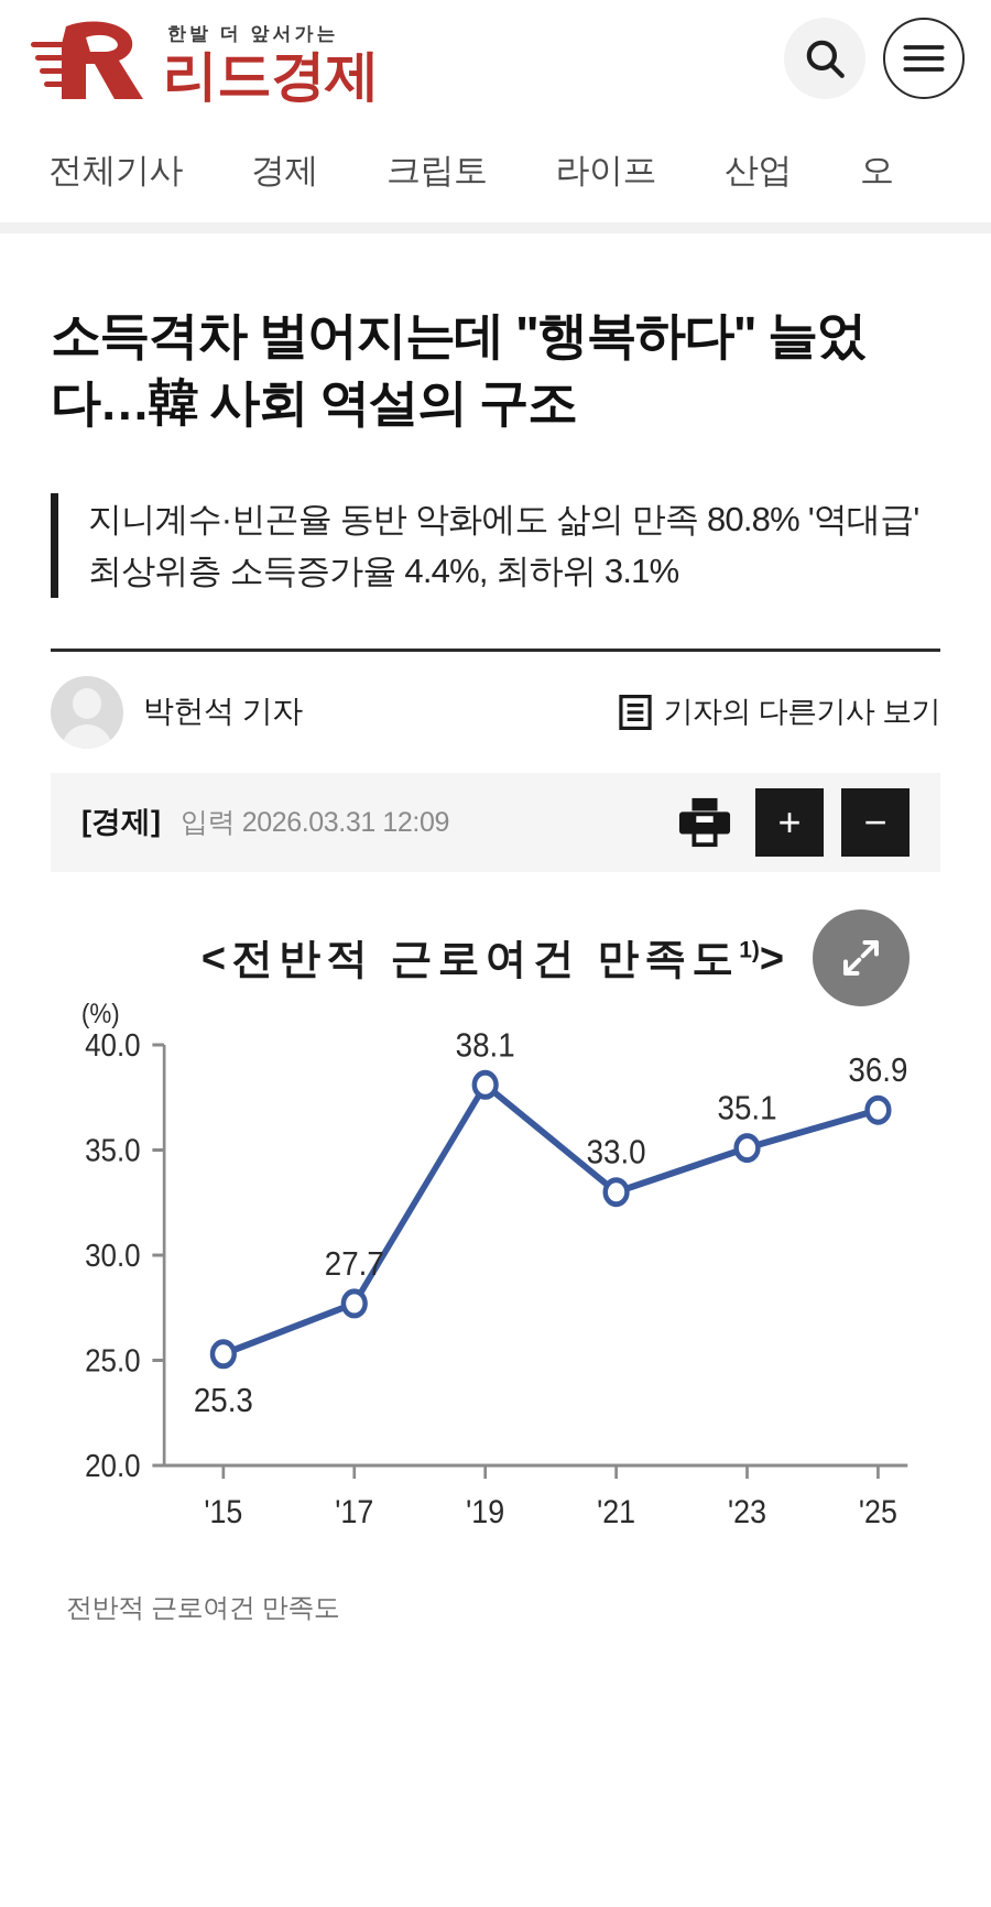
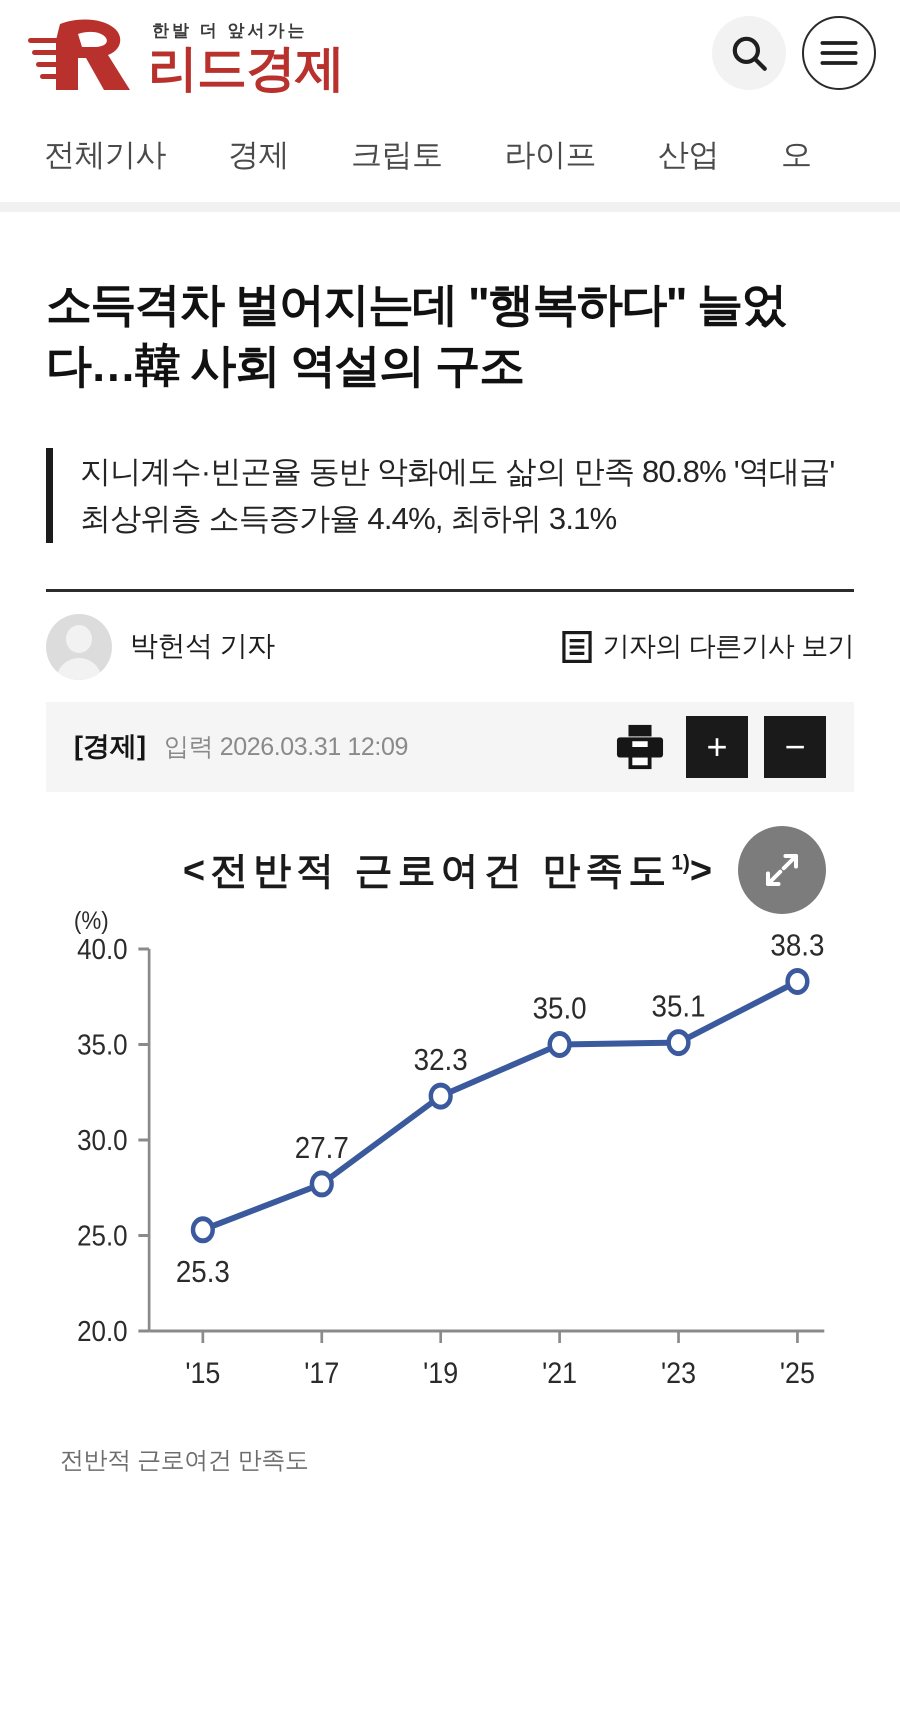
'19: 38.1 -> 32.3
'21: 33.0 -> 35.0
'25: 36.9 -> 38.3
